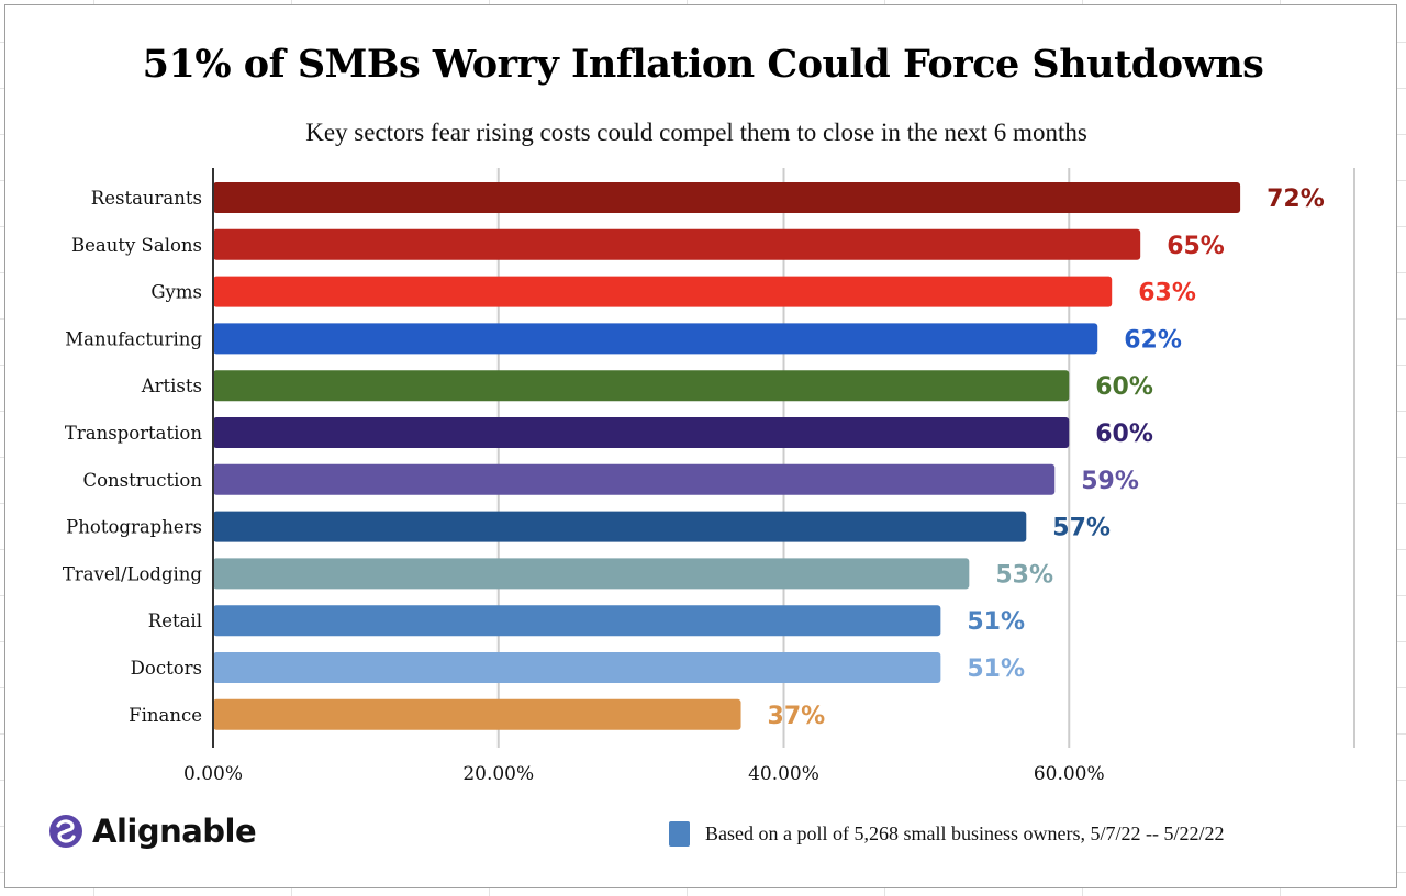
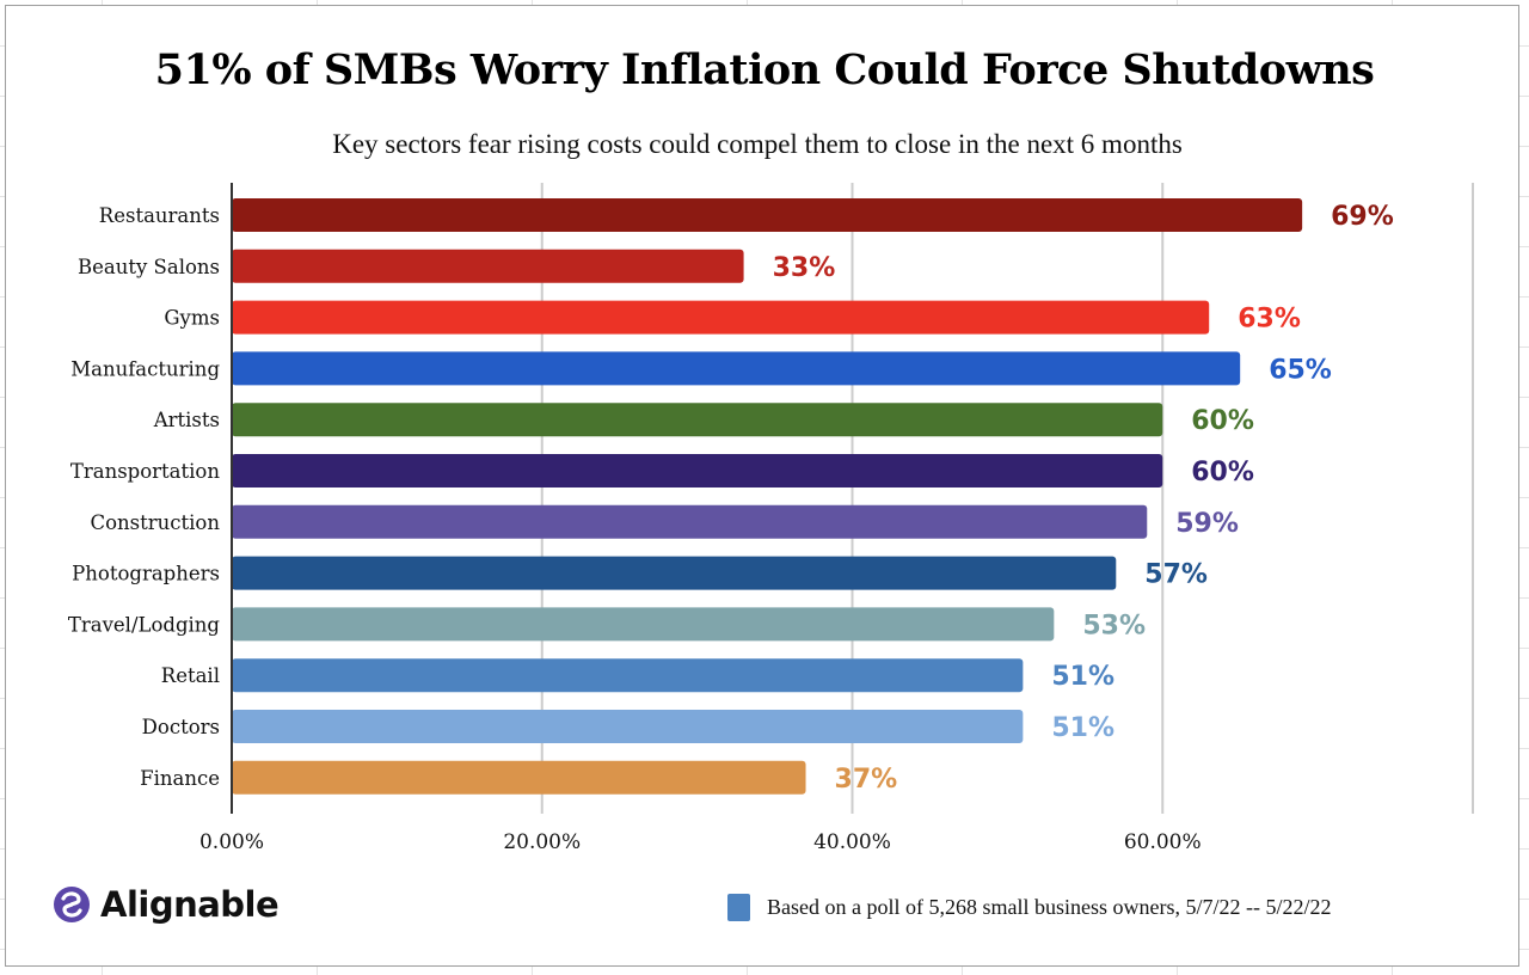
Restaurants: 72% -> 69%
Beauty Salons: 65% -> 33%
Manufacturing: 62% -> 65%
